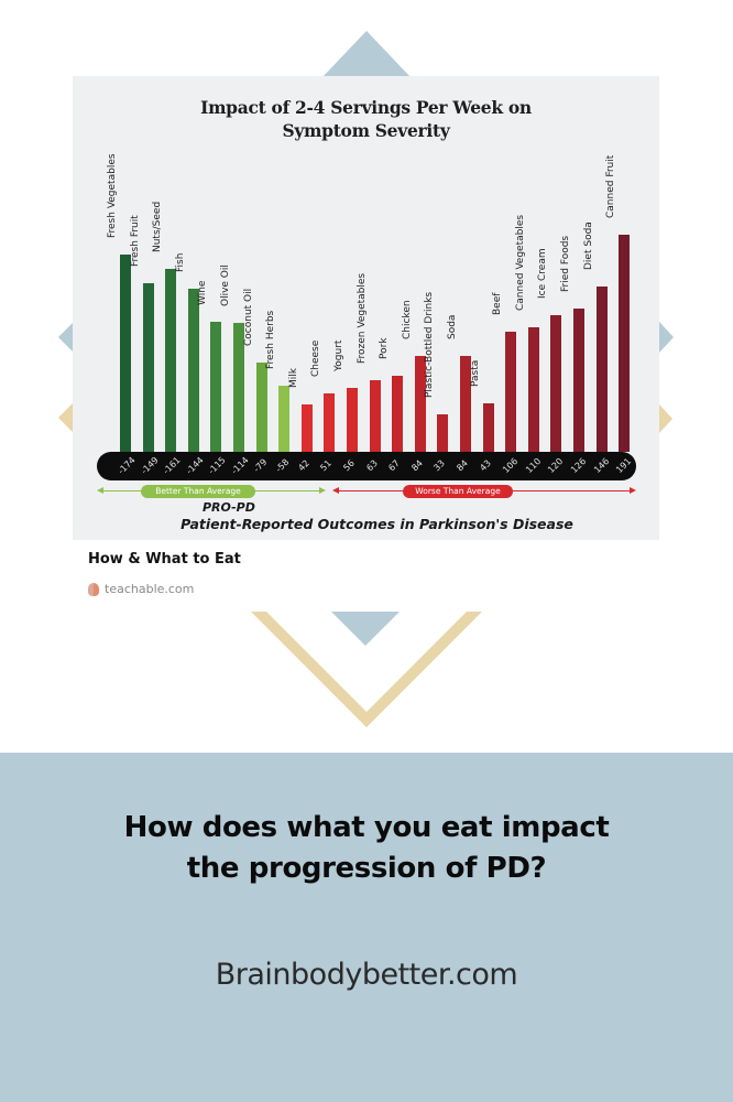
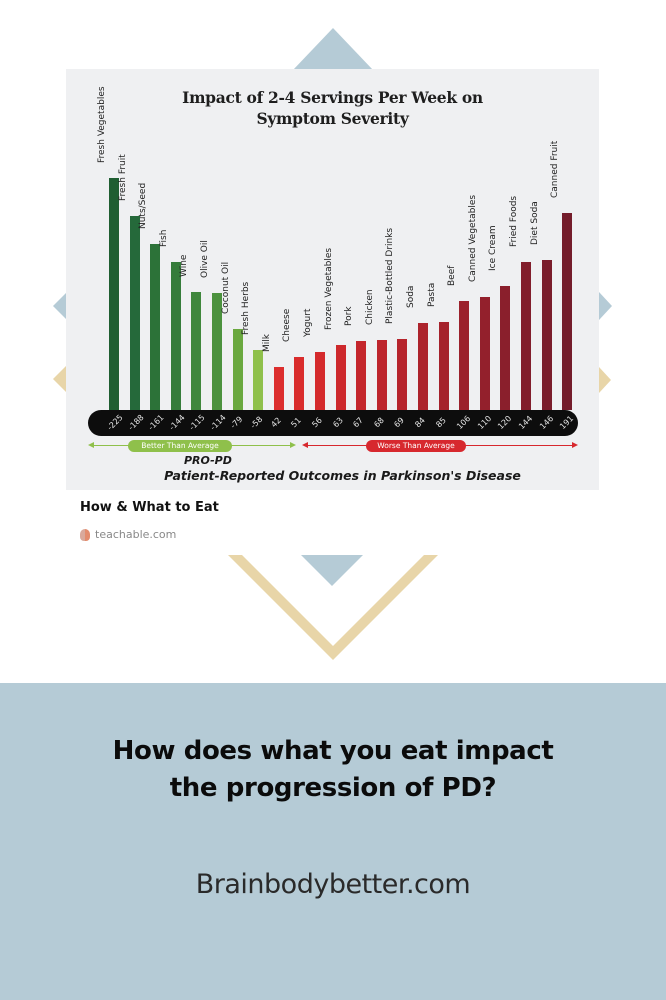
Fresh Vegetables: -174 -> -225
Fresh Fruit: -149 -> -188
Chicken: 84 -> 68
Plastic-Bottled Drinks: 33 -> 69
Pasta: 43 -> 85
Fried Foods: 126 -> 144
